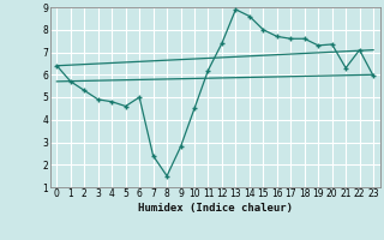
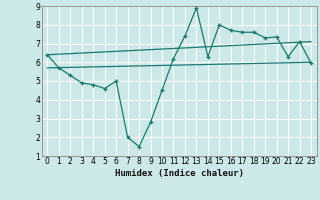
7: 2.4 -> 2.0
14: 8.6 -> 6.3
